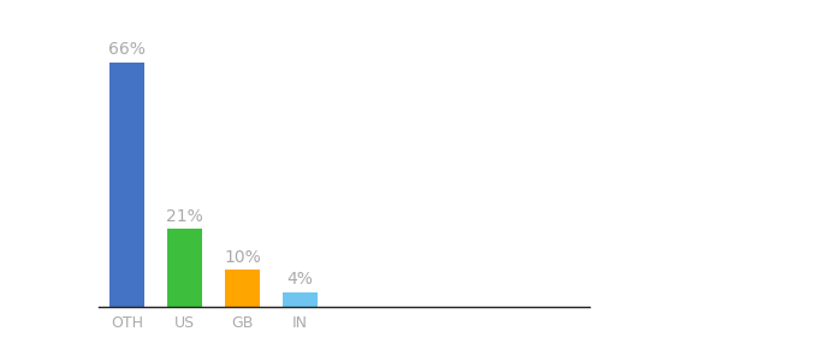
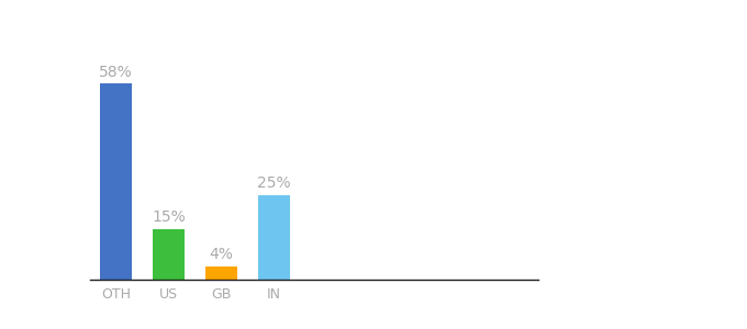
OTH: 66% -> 58%
US: 21% -> 15%
GB: 10% -> 4%
IN: 4% -> 25%
